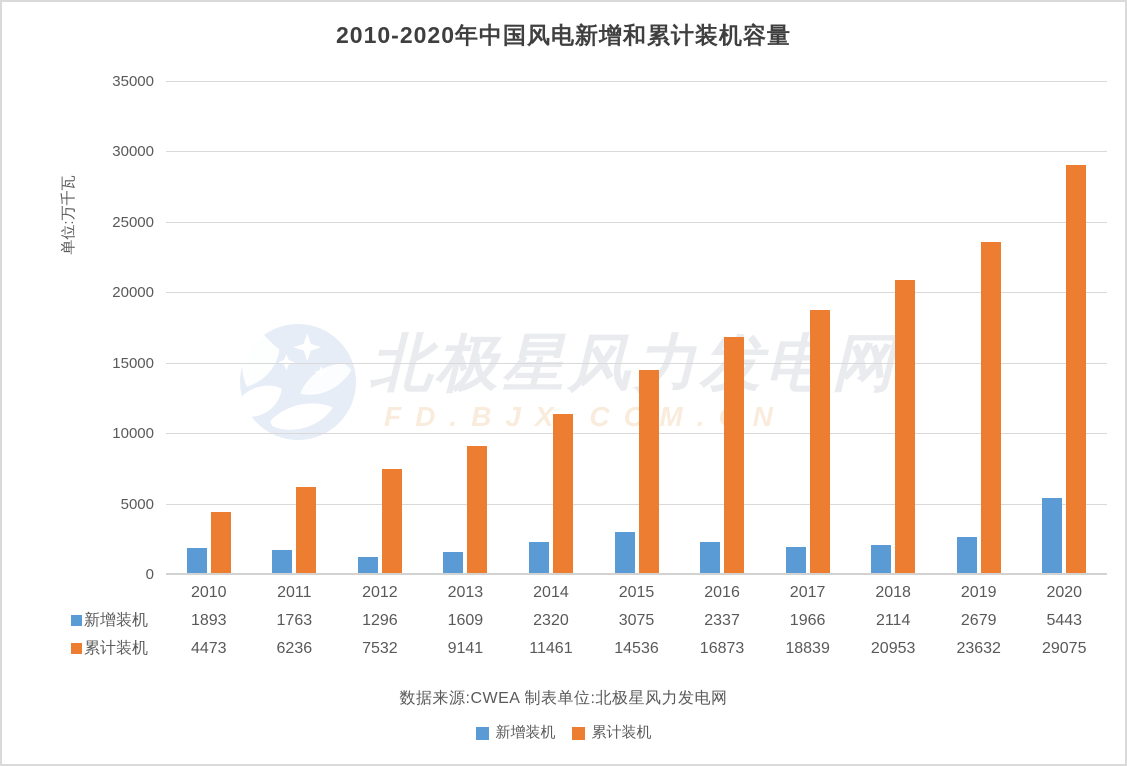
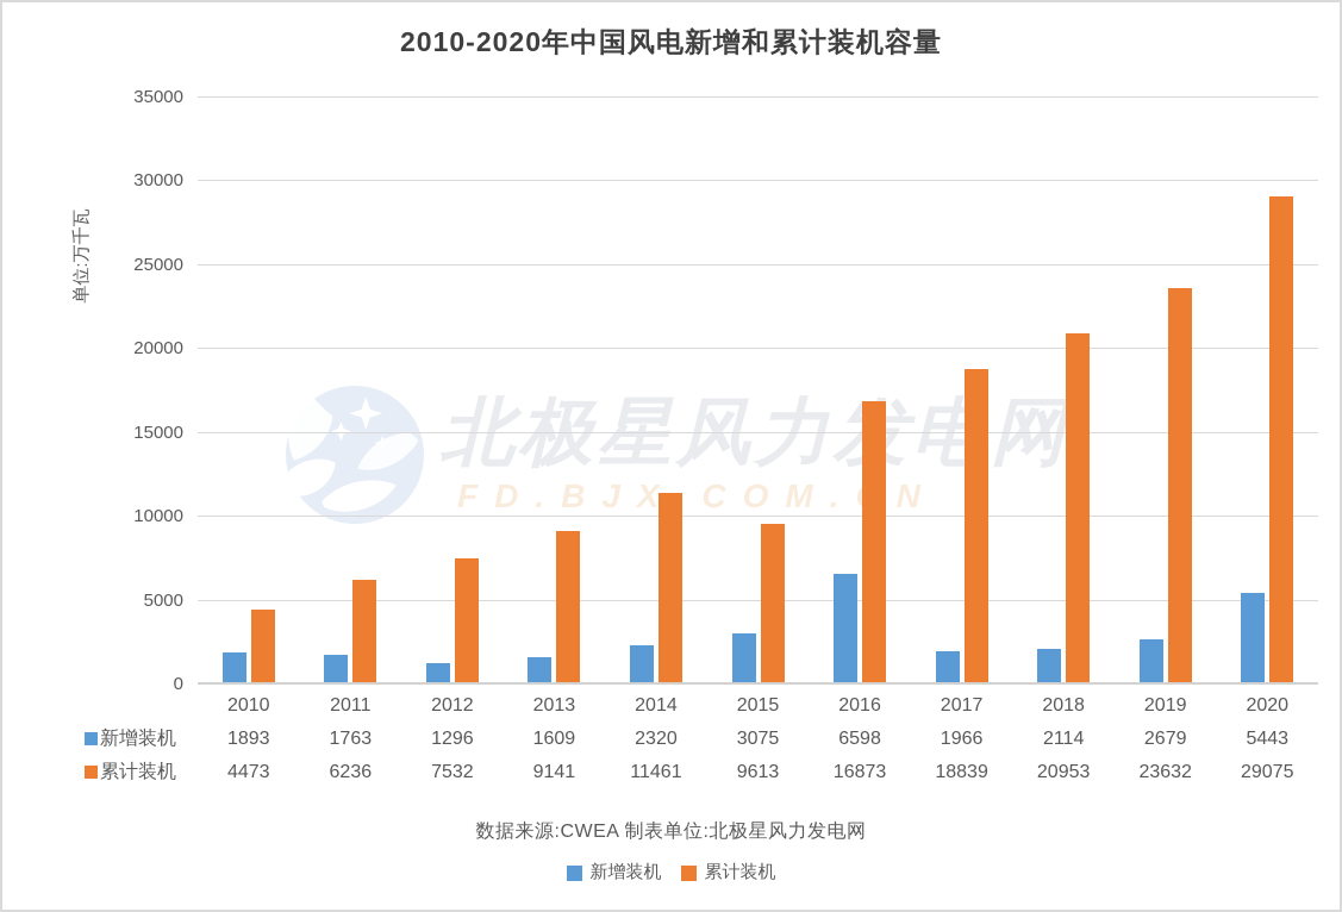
累计装机/2015: 14536 -> 9613
新增装机/2016: 2337 -> 6598
